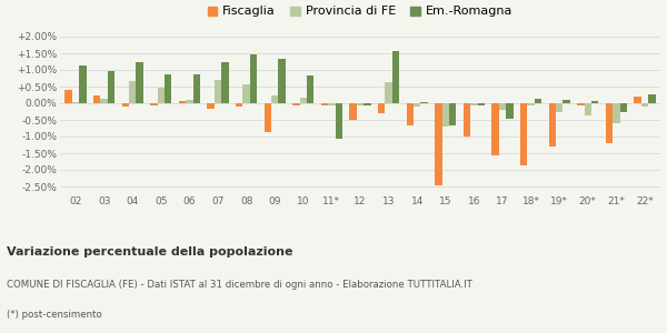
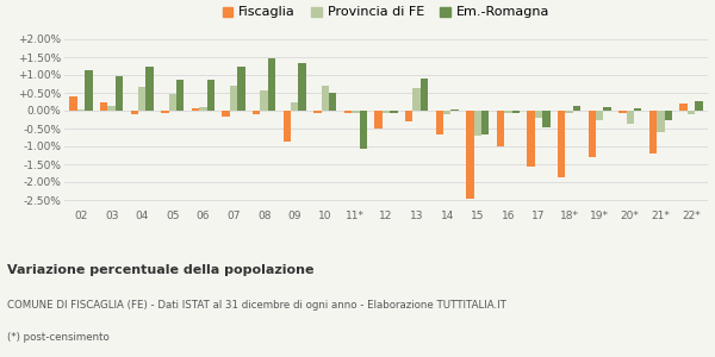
Provincia di FE/10: 0.18% -> 0.70%
Em.-Romagna/10: 0.82% -> 0.50%
Em.-Romagna/13: 1.58% -> 0.90%
